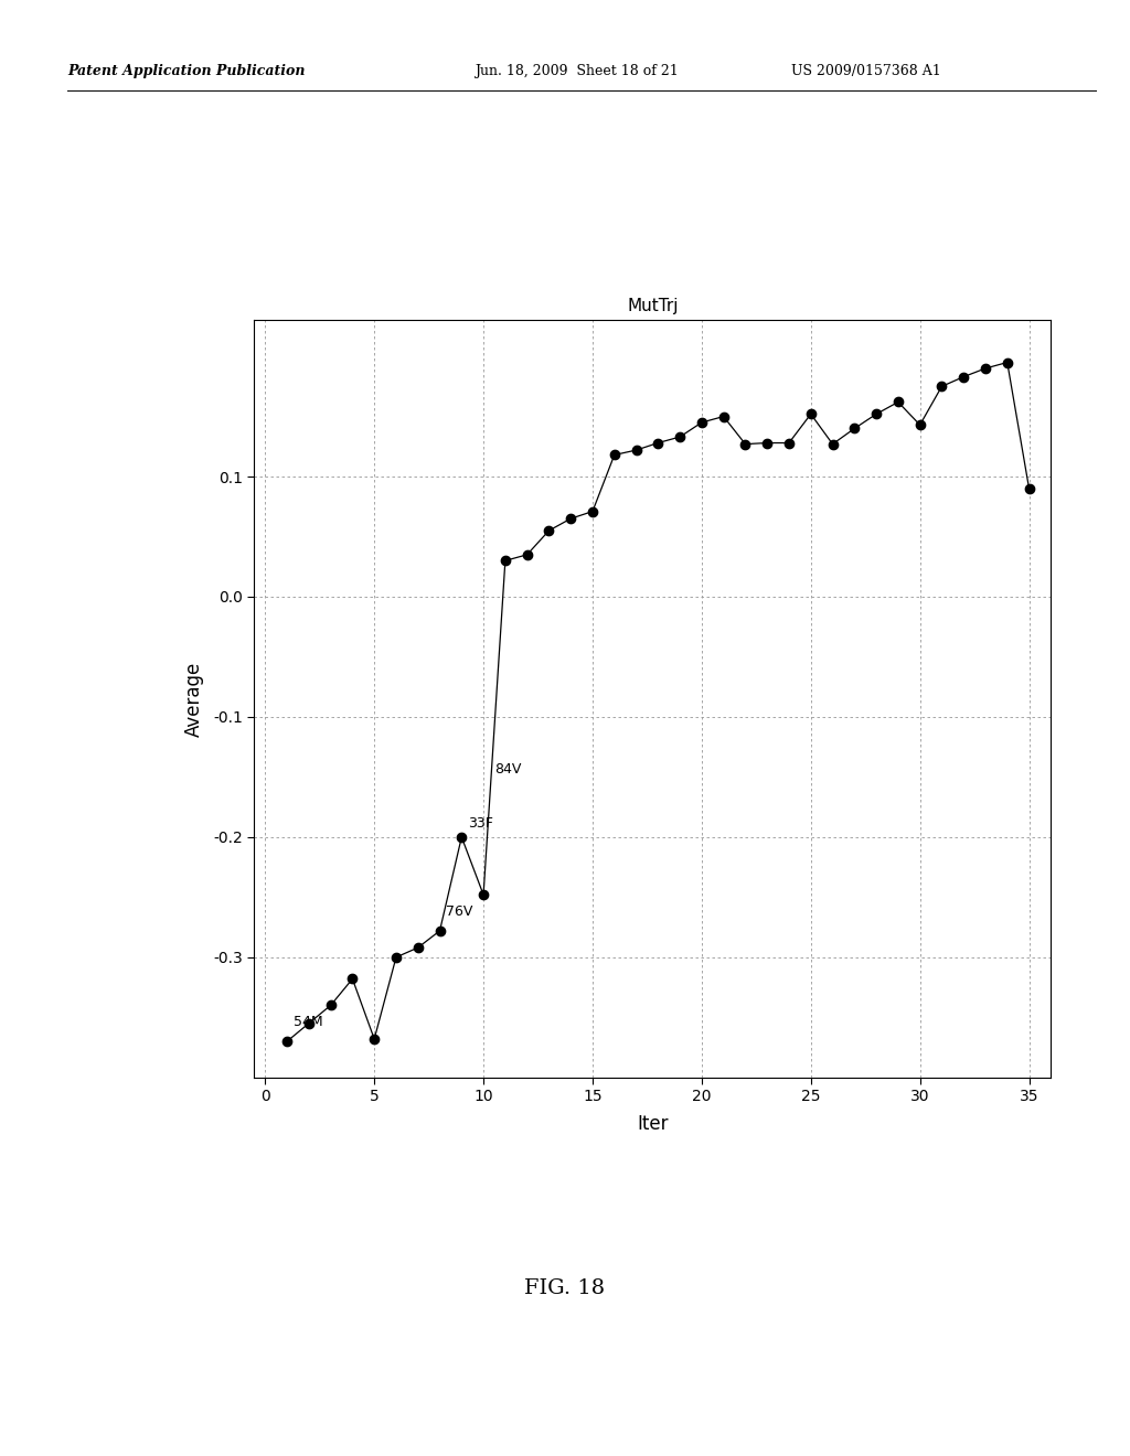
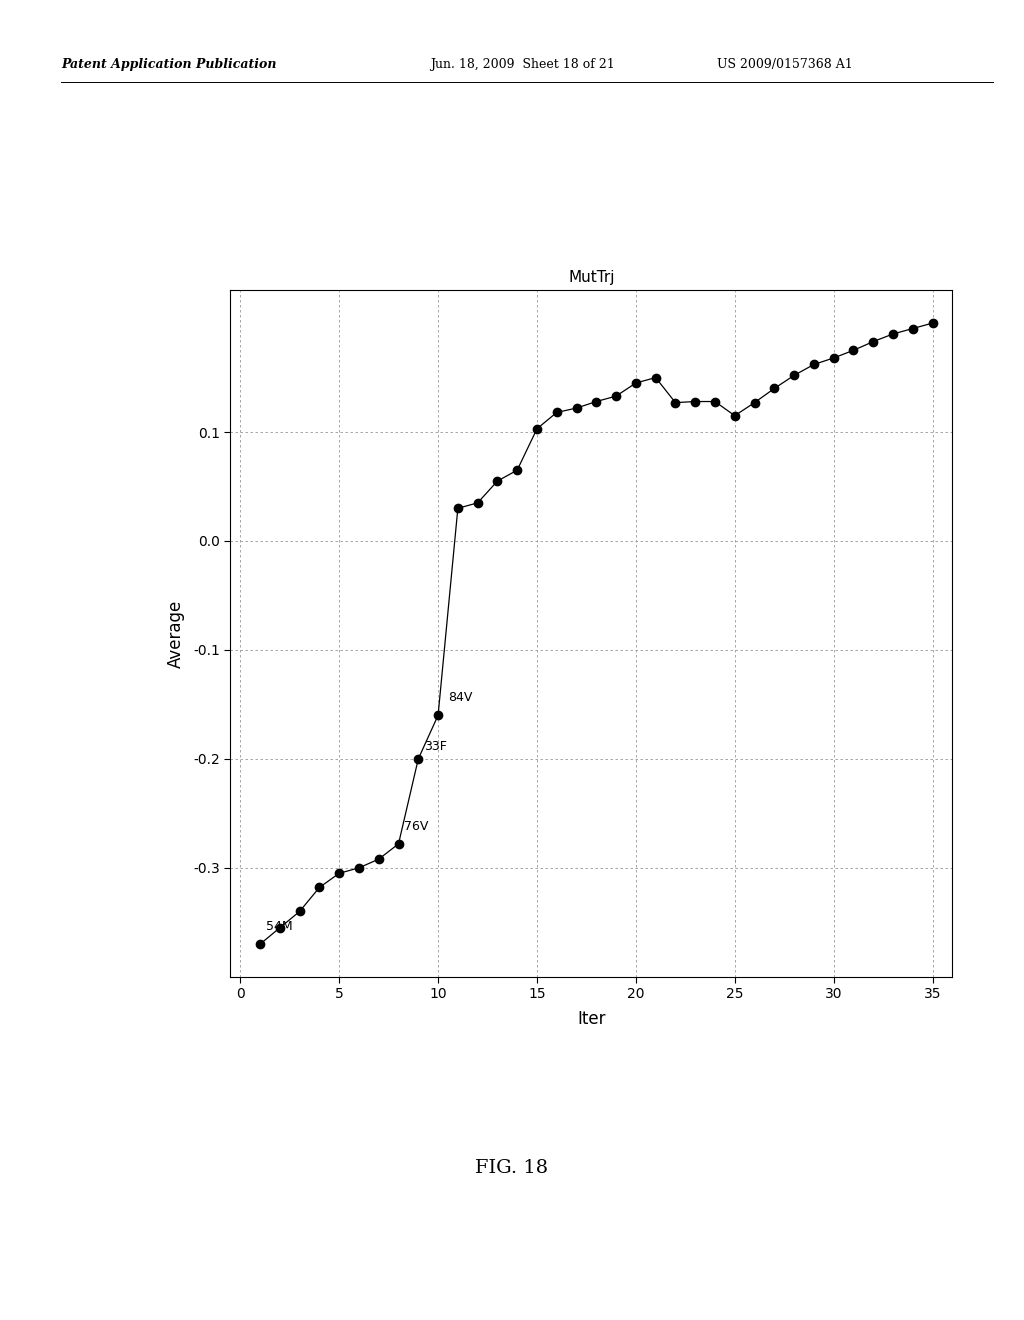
5: -0.368 -> -0.305
10: -0.248 -> -0.160
15: 0.071 -> 0.103
25: 0.152 -> 0.115
30: 0.143 -> 0.168
35: 0.090 -> 0.200
